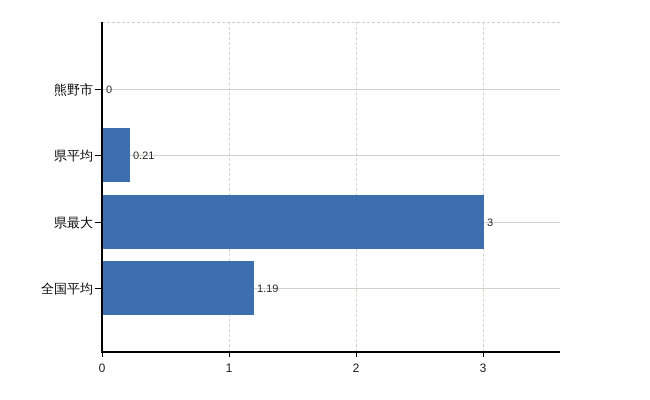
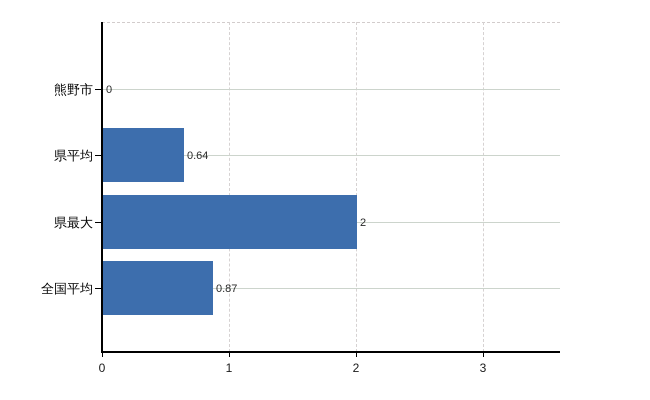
県平均: 0.21 -> 0.64
県最大: 3 -> 2
全国平均: 1.19 -> 0.87
